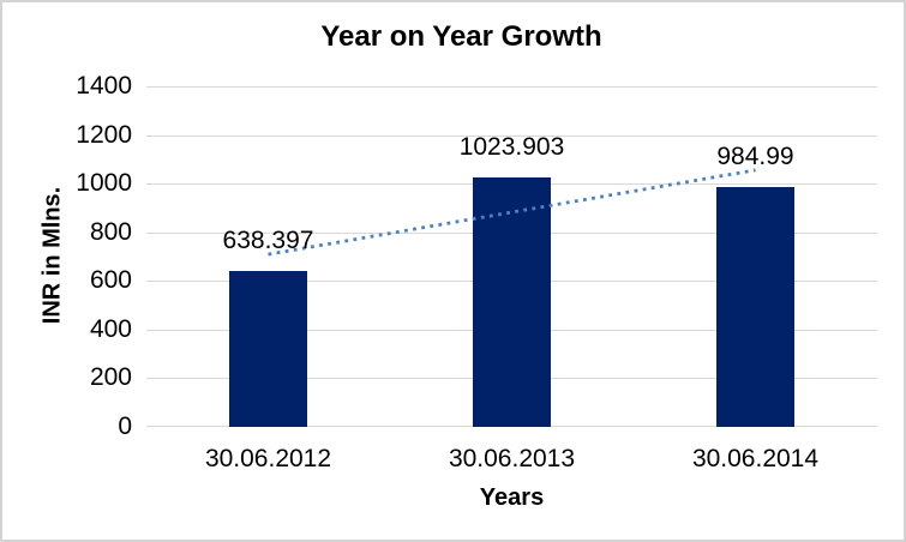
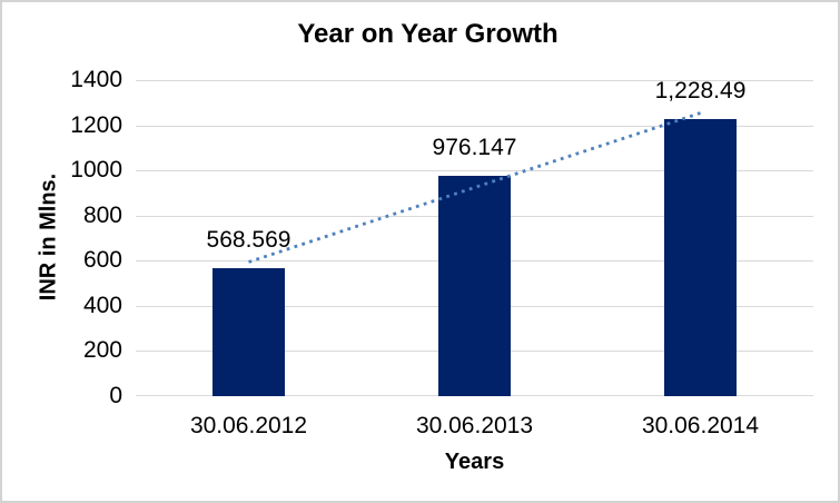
30.06.2012: 638.397 -> 568.569
30.06.2013: 1023.903 -> 976.147
30.06.2014: 984.99 -> 1,228.49
